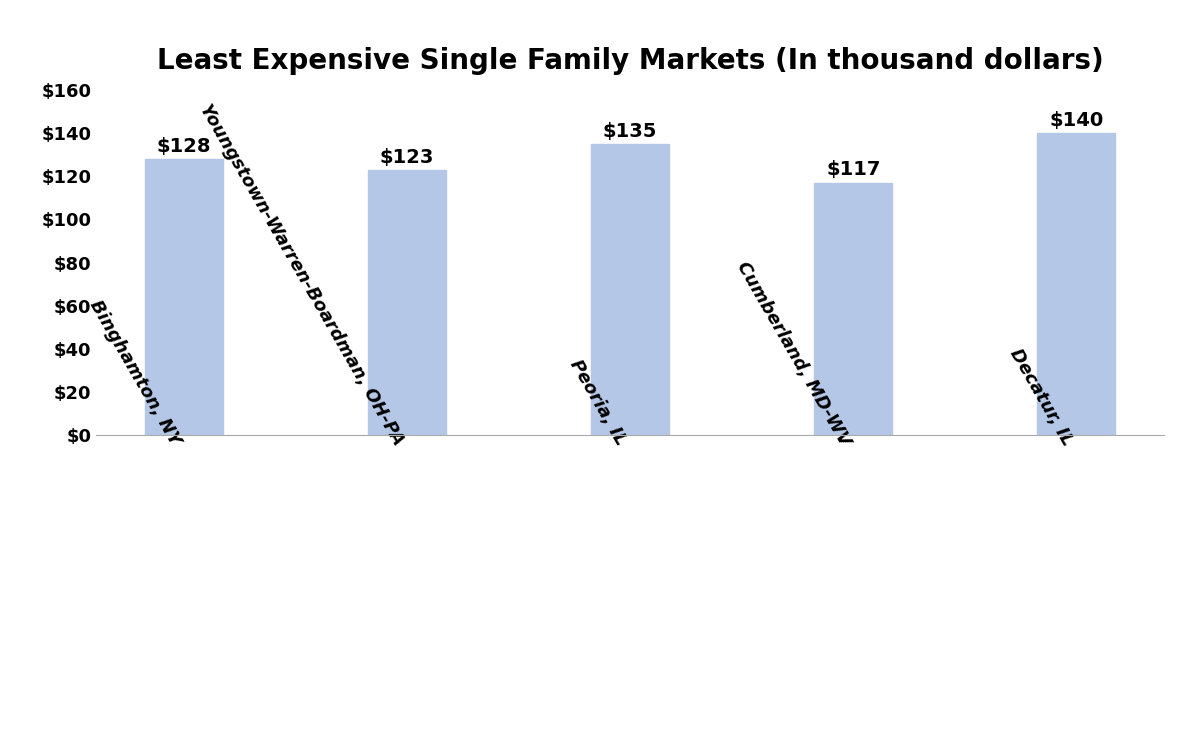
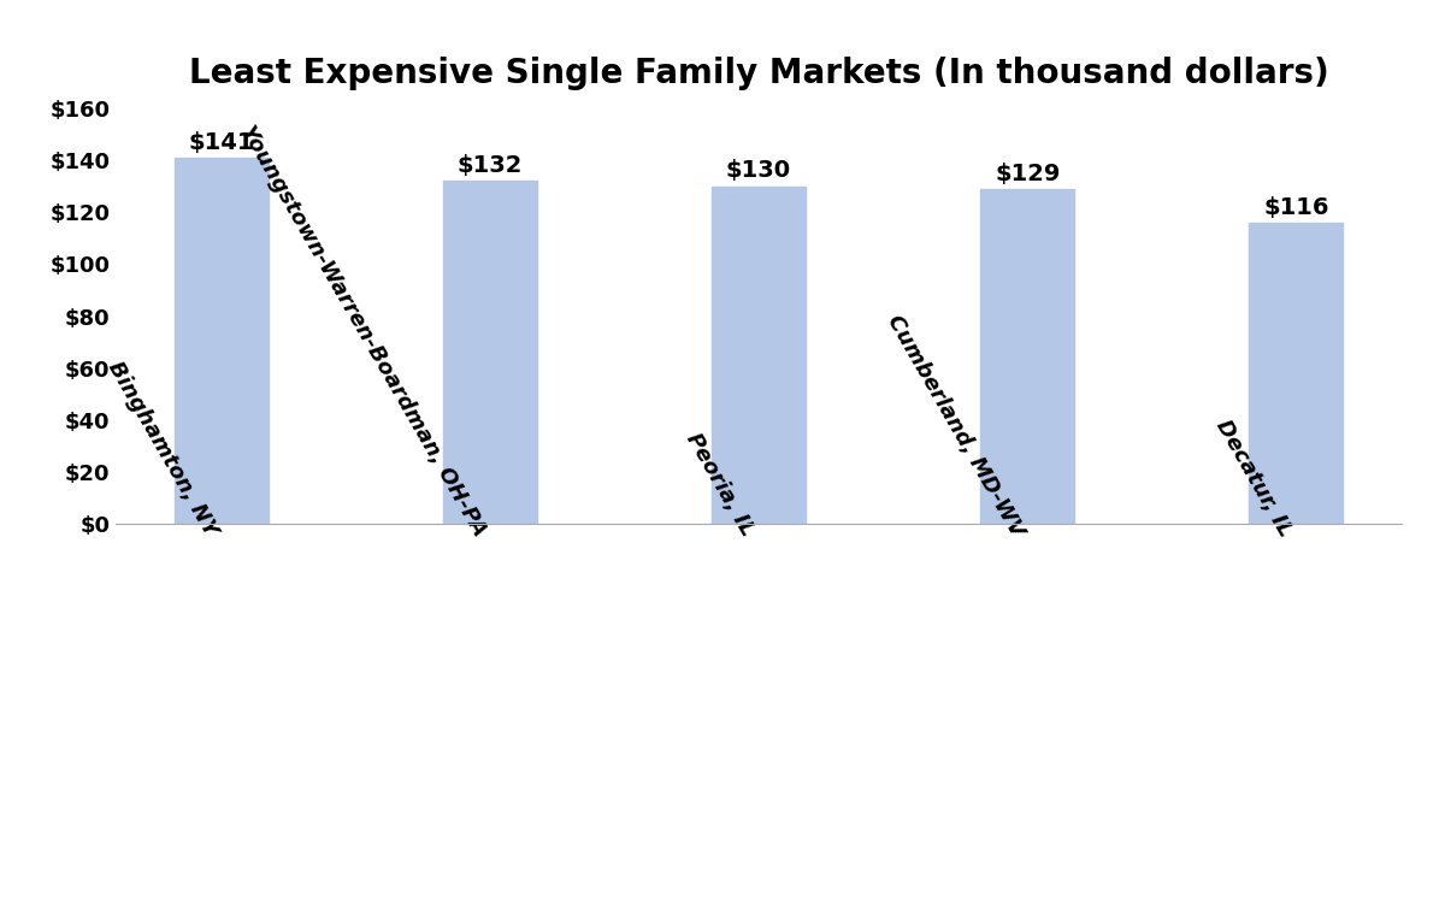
Binghamton, NY: $128 -> $141
Youngstown-Warren-Boardman, OH-PA: $123 -> $132
Peoria, IL: $135 -> $130
Cumberland, MD-WV: $117 -> $129
Decatur, IL: $140 -> $116
